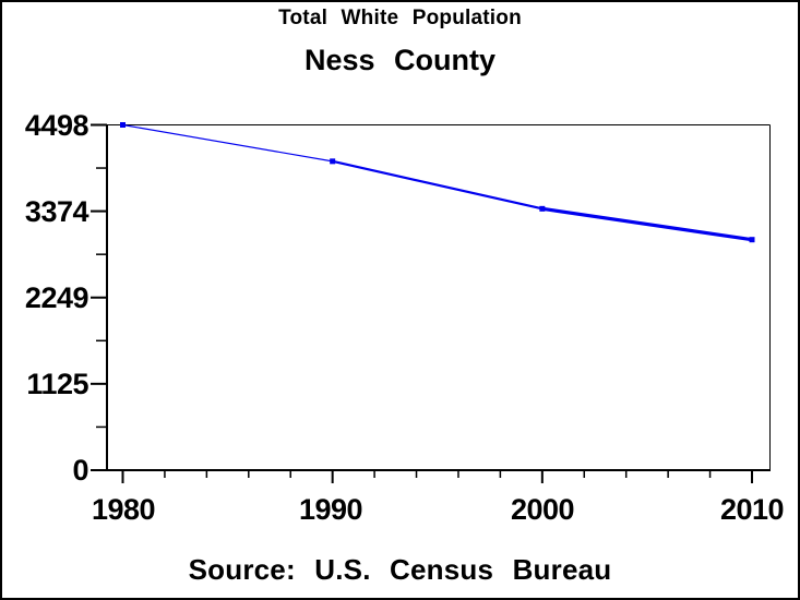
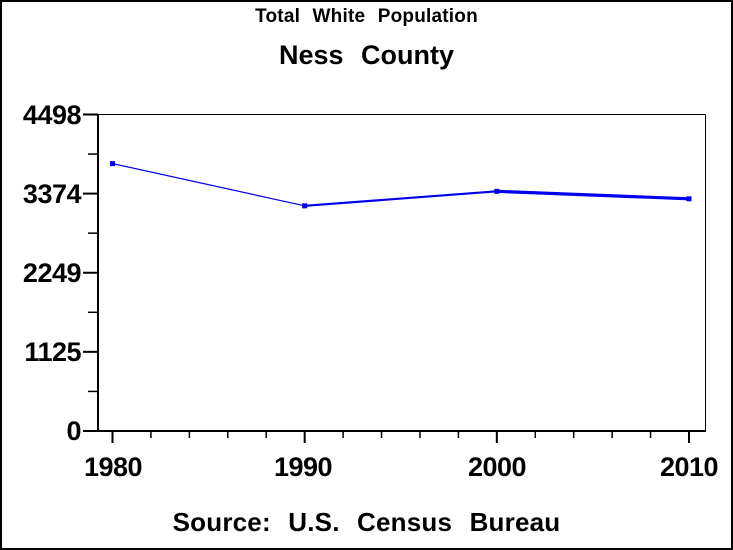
1980: 4500 -> 3800
1990: 4000 -> 3200
2010: 3000 -> 3300
